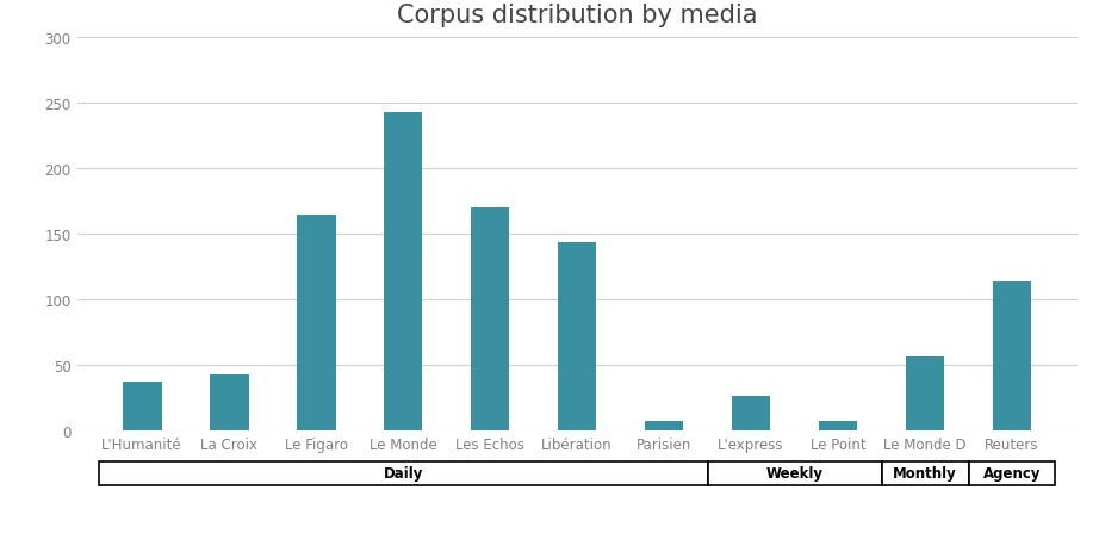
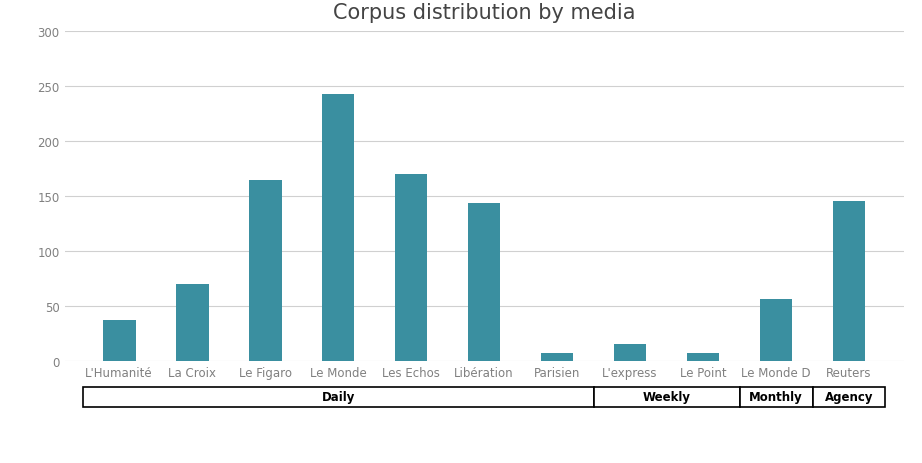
La Croix: 43 -> 70
L'express: 26 -> 15
Reuters: 114 -> 146
